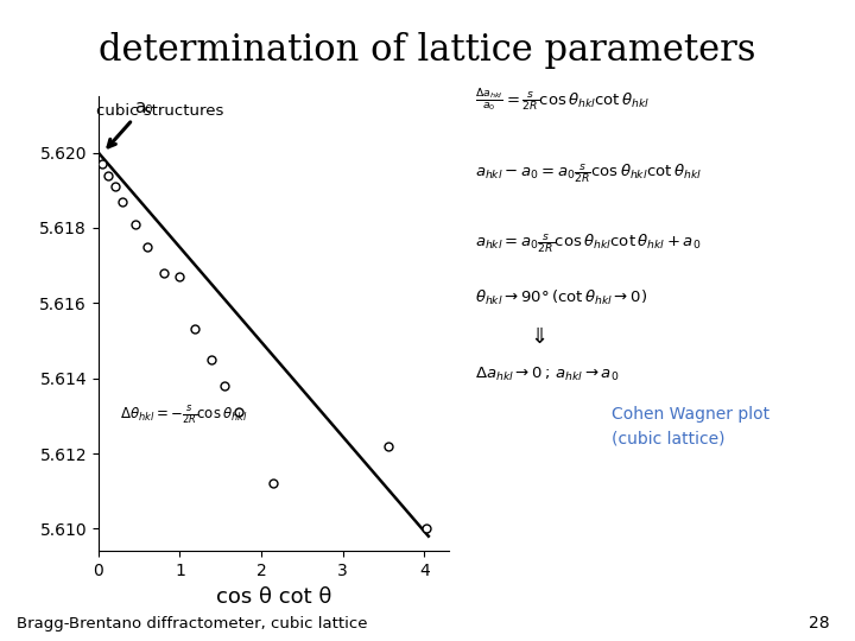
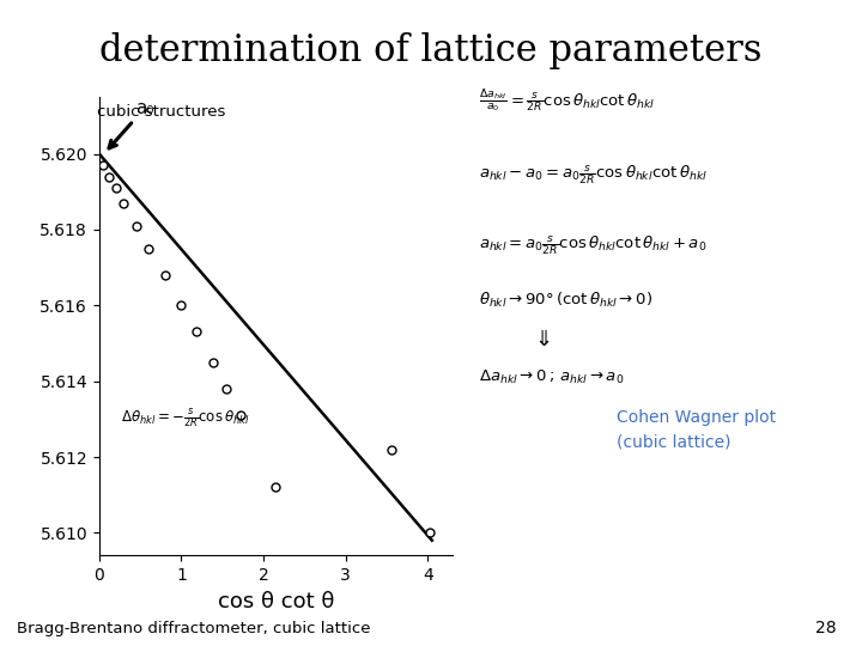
1: 5.6167 -> 5.6160
